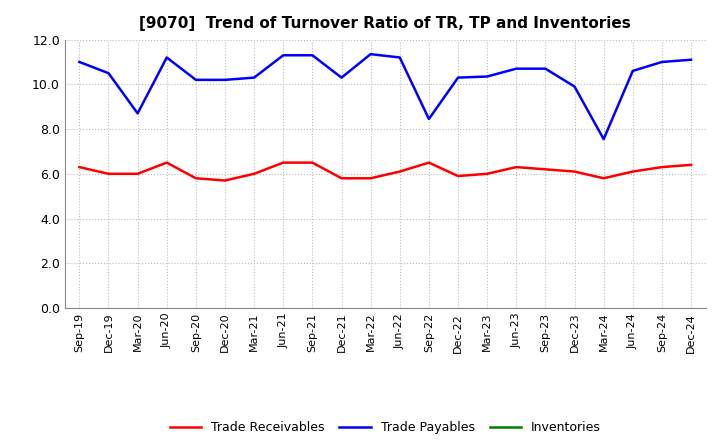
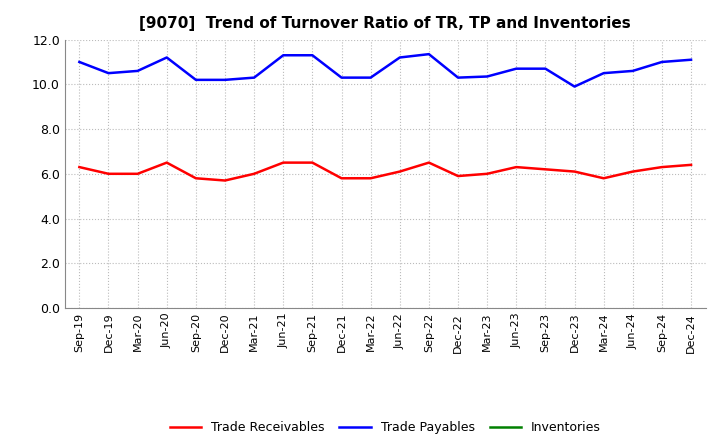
Trade Payables/Mar-20: 8.70 -> 10.60
Trade Payables/Mar-22: 11.35 -> 10.30
Trade Payables/Sep-22: 8.45 -> 11.35
Trade Payables/Mar-24: 7.55 -> 10.50
